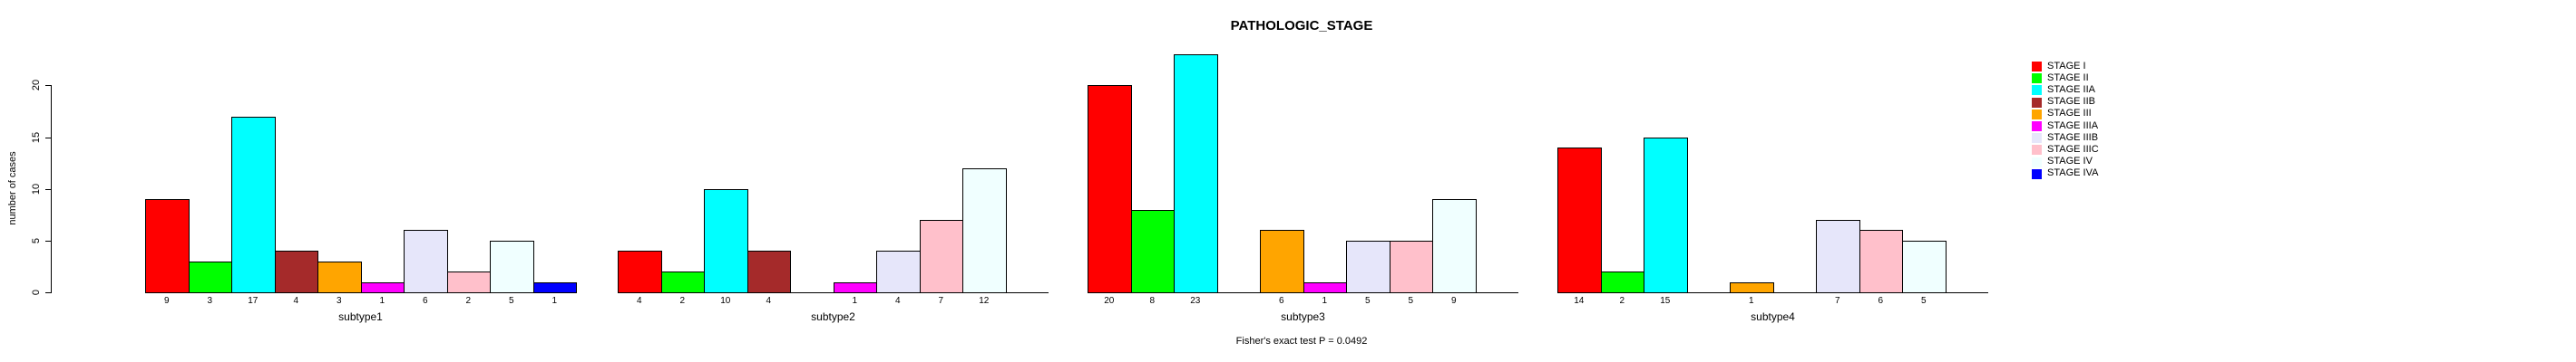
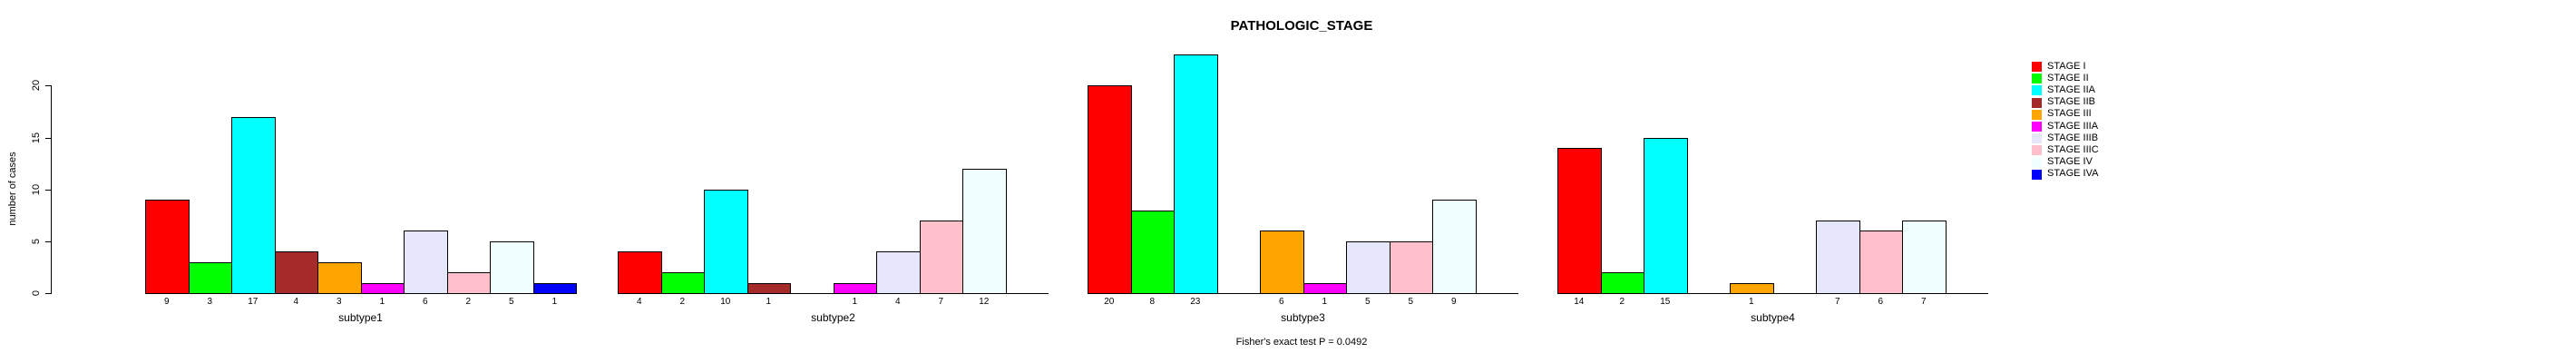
STAGE IIB/subtype2: 4 -> 1
STAGE IV/subtype4: 5 -> 7
